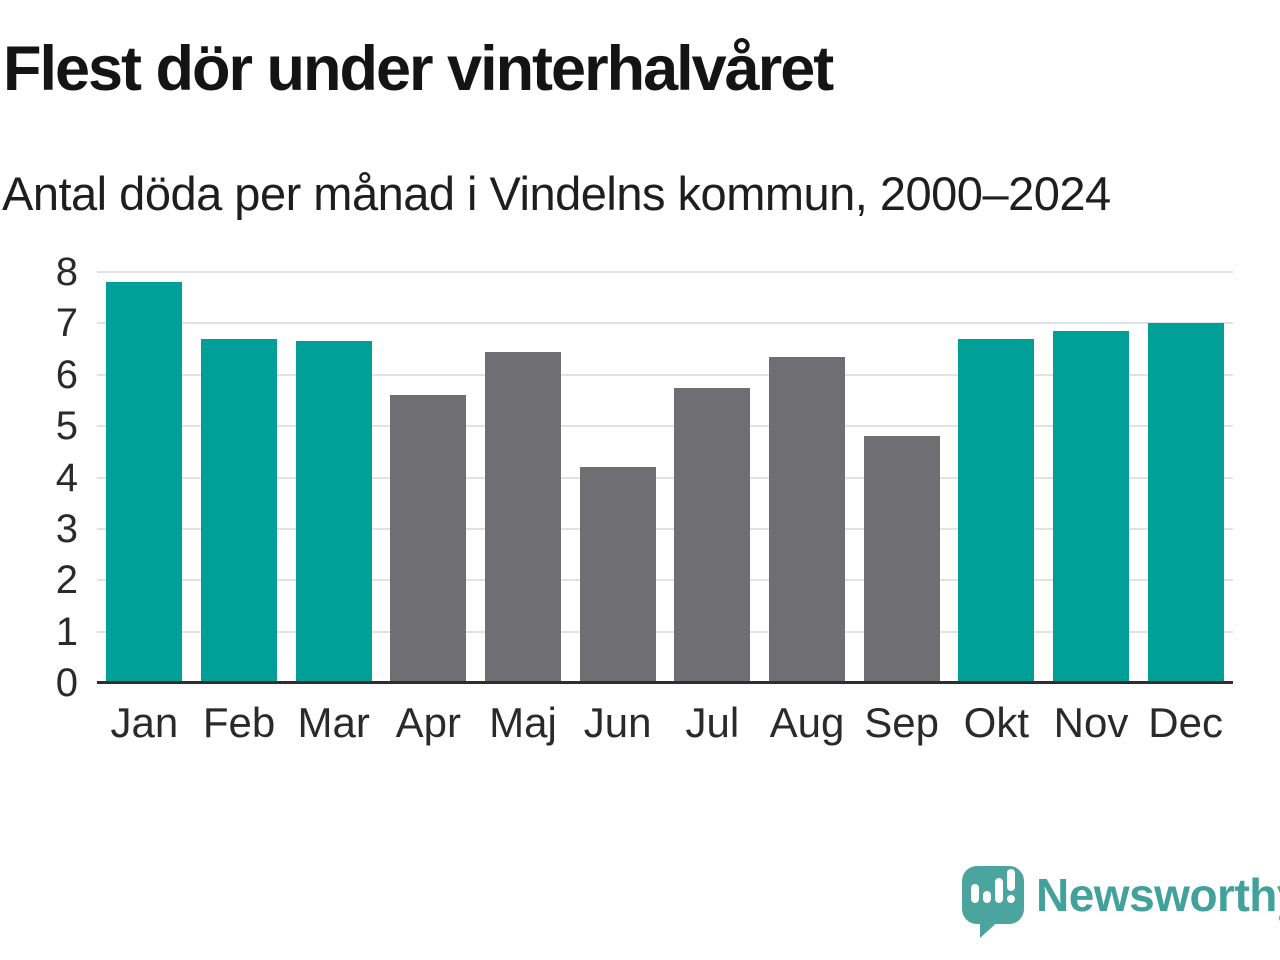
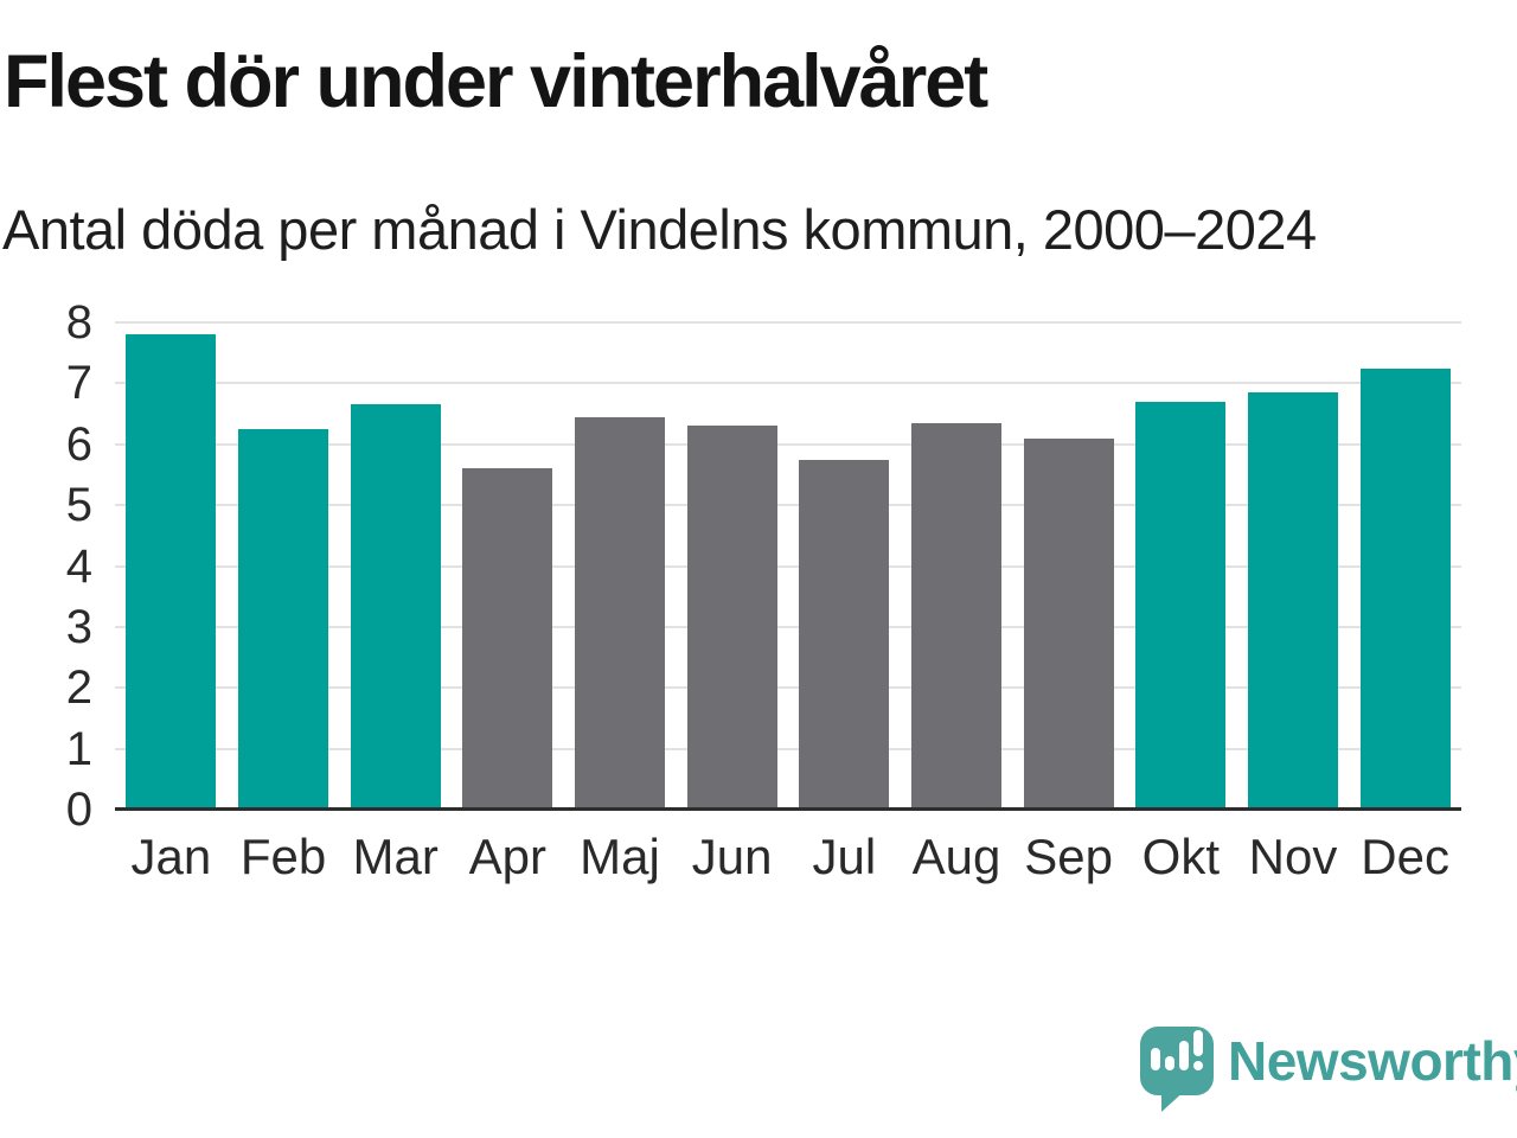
Feb: 6.7 -> 6.2
Jun: 4.2 -> 6.3
Sep: 4.8 -> 6.1
Dec: 7.0 -> 7.2
